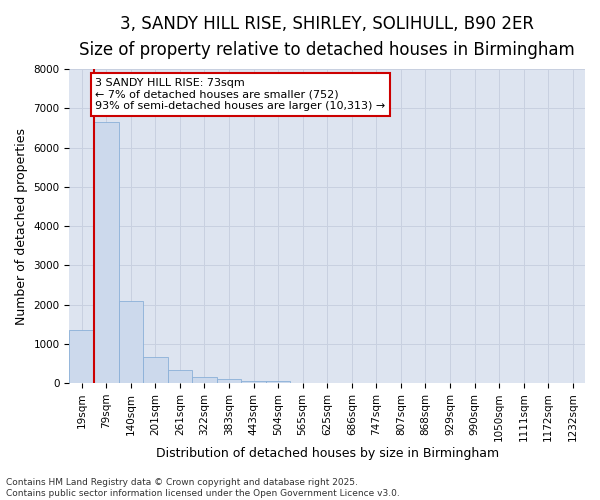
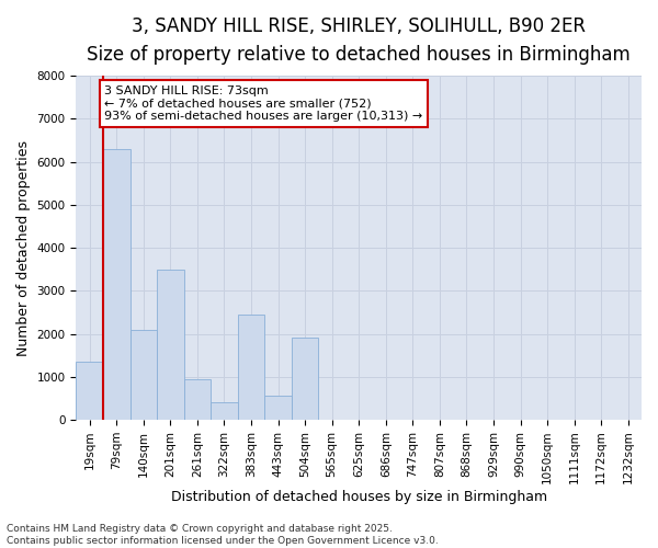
79sqm: 6650 -> 6300
201sqm: 650 -> 3500
261sqm: 320 -> 950
322sqm: 160 -> 400
383sqm: 90 -> 2450
443sqm: 60 -> 550
504sqm: 60 -> 1900
